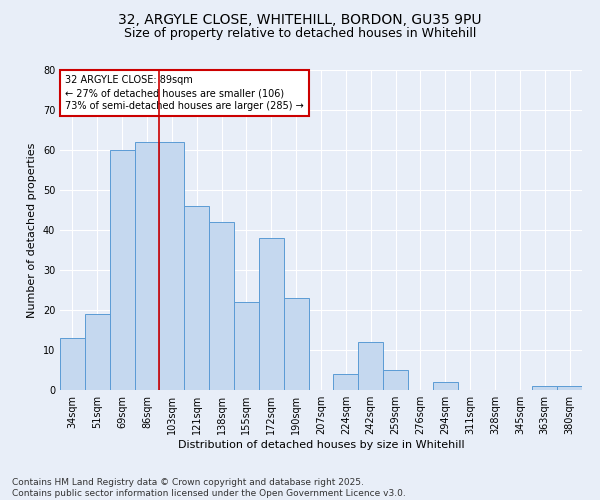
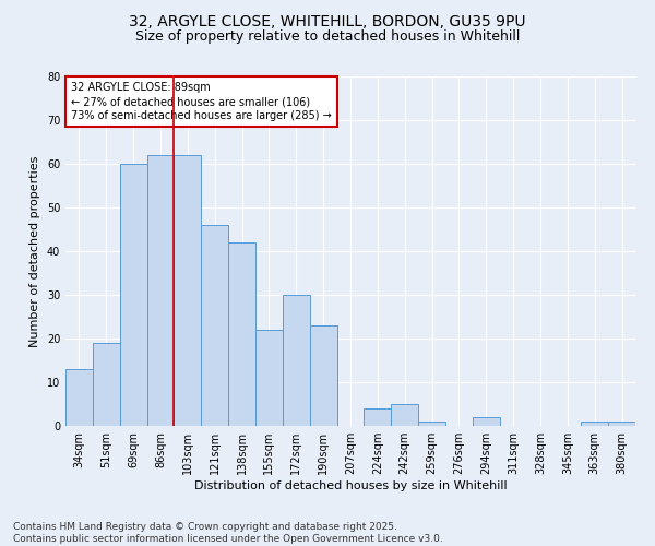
172sqm: 38 -> 30
242sqm: 12 -> 5
259sqm: 5 -> 1
